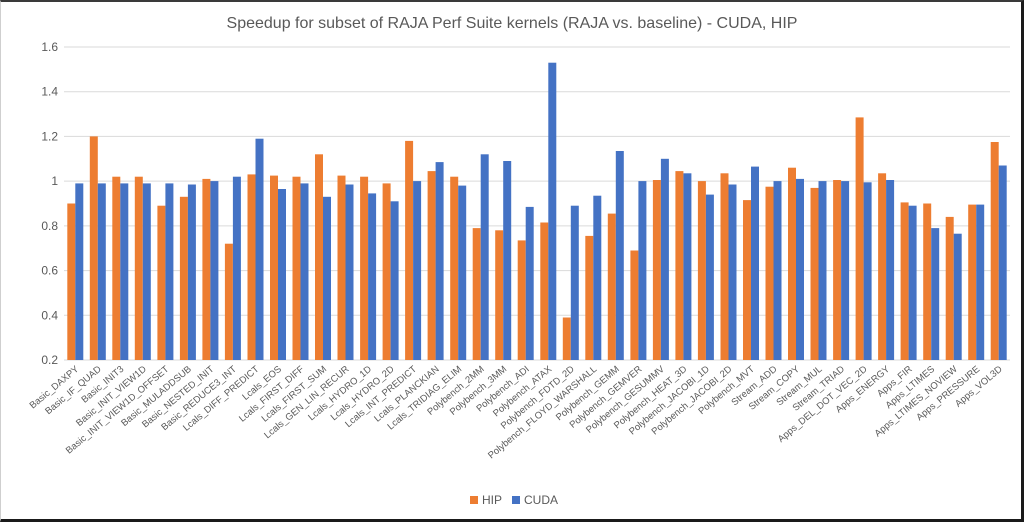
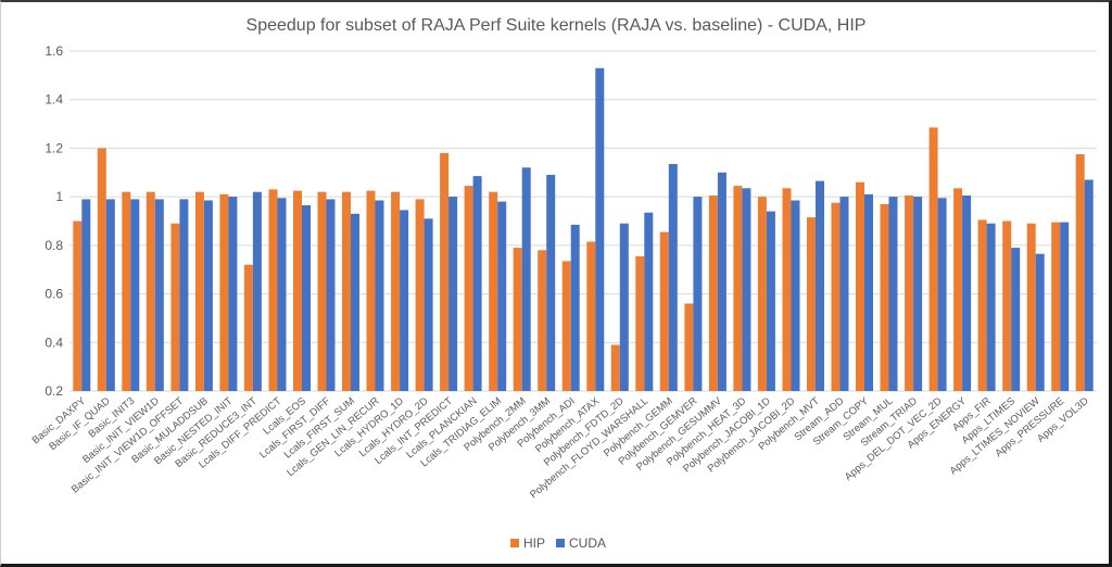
HIP/Basic_MULADDSUB: 0.93 -> 1.02
CUDA/Lcals_DIFF_PREDICT: 1.19 -> 0.99
HIP/Lcals_FIRST_SUM: 1.12 -> 1.02
HIP/Polybench_GEMVER: 0.69 -> 0.56
HIP/Apps_LTIMES_NOVIEW: 0.84 -> 0.89
